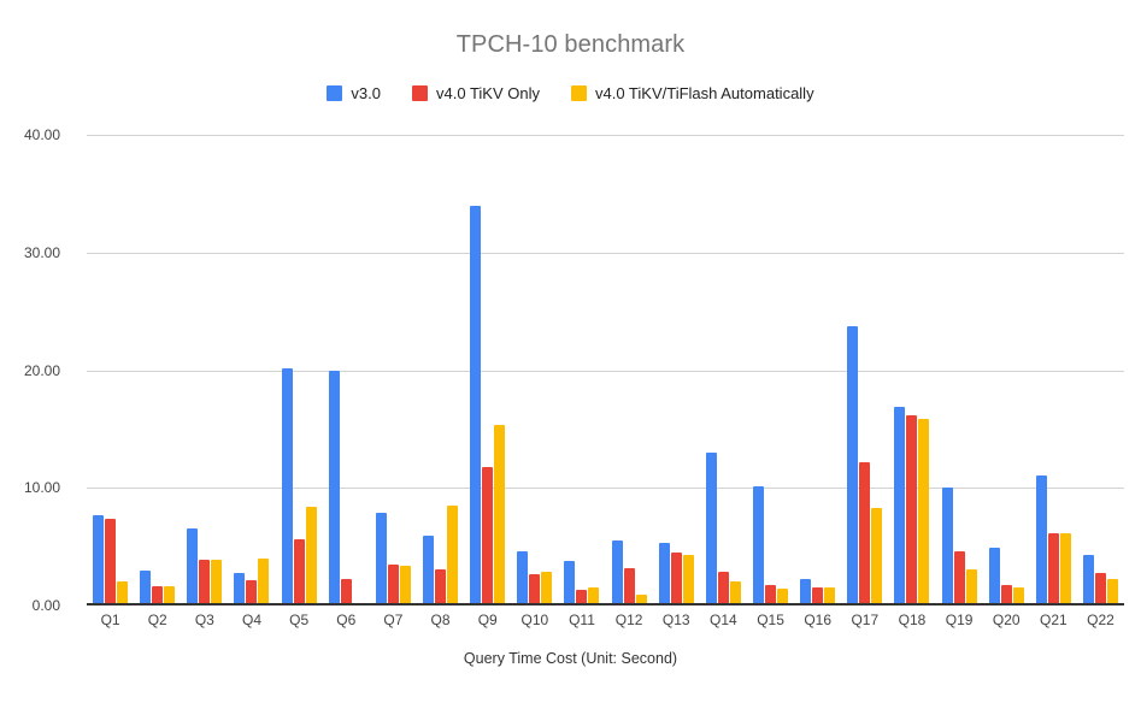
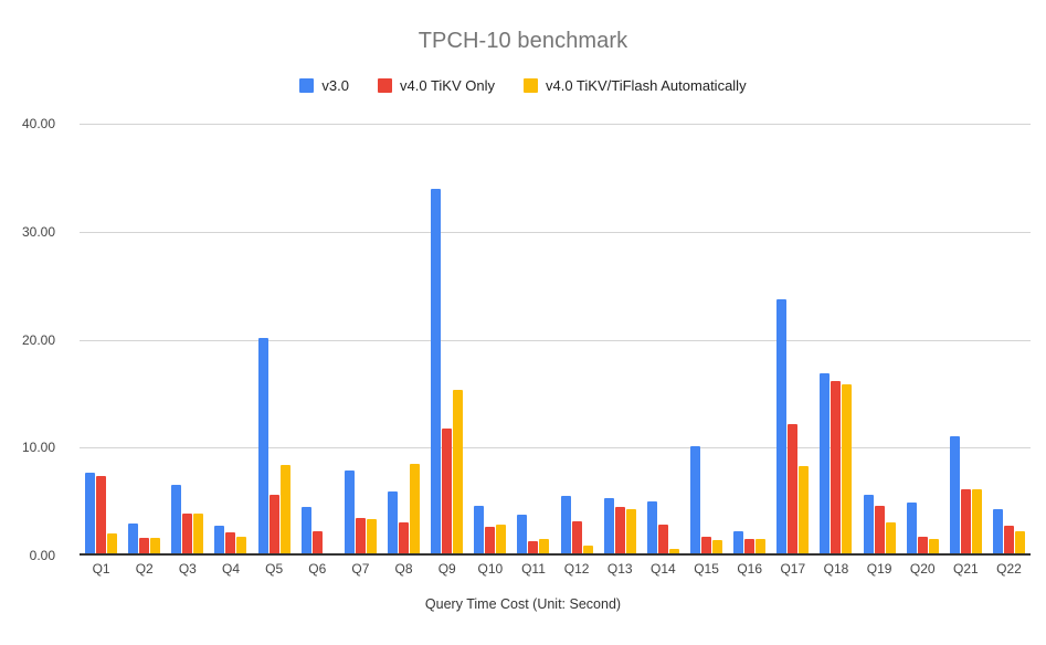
v4.0 TiKV/TiFlash Automatically/Q4: 4 -> 2
v3.0/Q6: 20 -> 4
v3.0/Q14: 13 -> 5
v4.0 TiKV/TiFlash Automatically/Q14: 2 -> 1
v3.0/Q19: 10 -> 6
